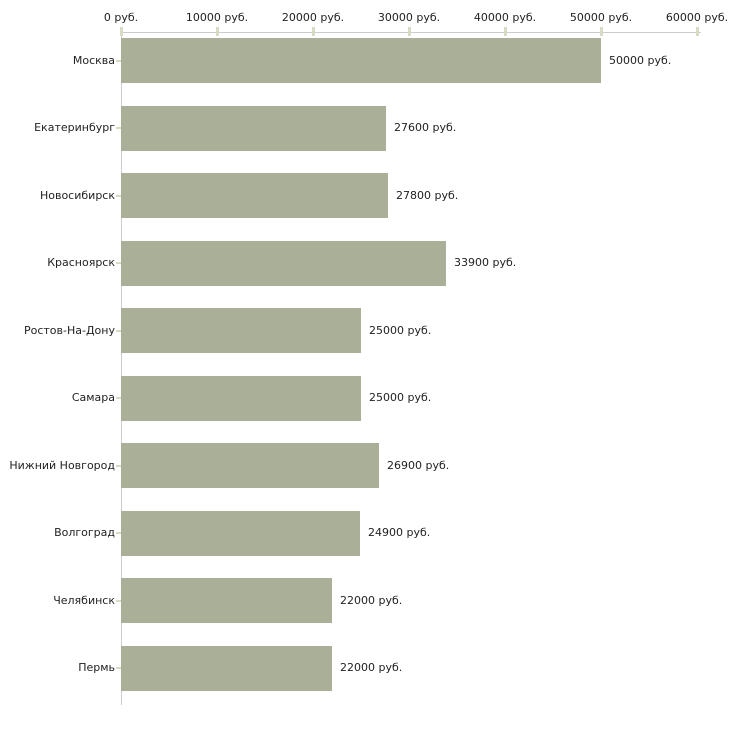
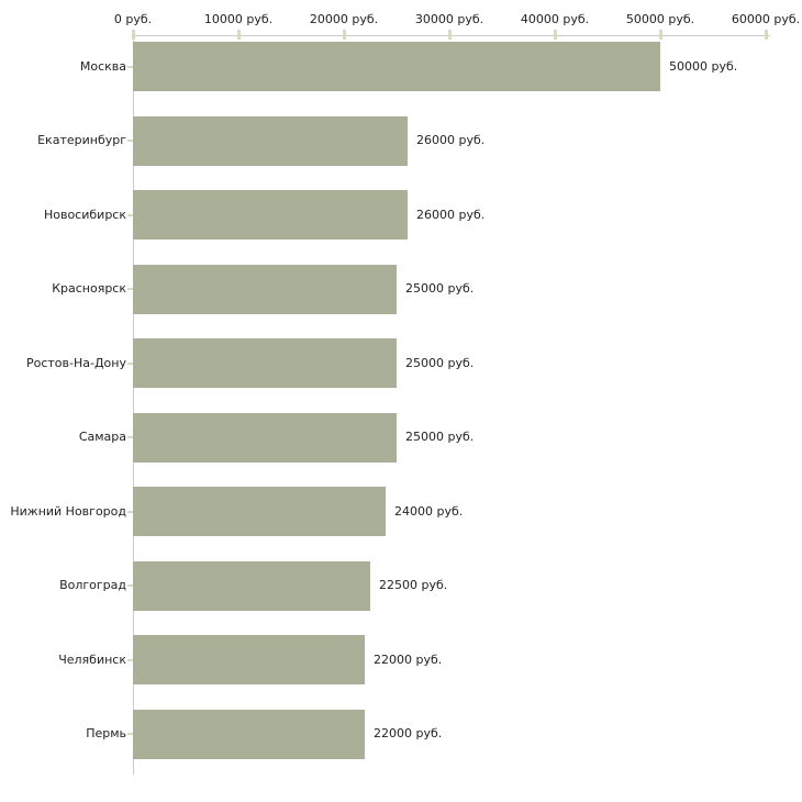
Екатеринбург: 27600 -> 26000
Новосибирск: 27800 -> 26000
Красноярск: 33900 -> 25000
Нижний Новгород: 26900 -> 24000
Волгоград: 24900 -> 22500
